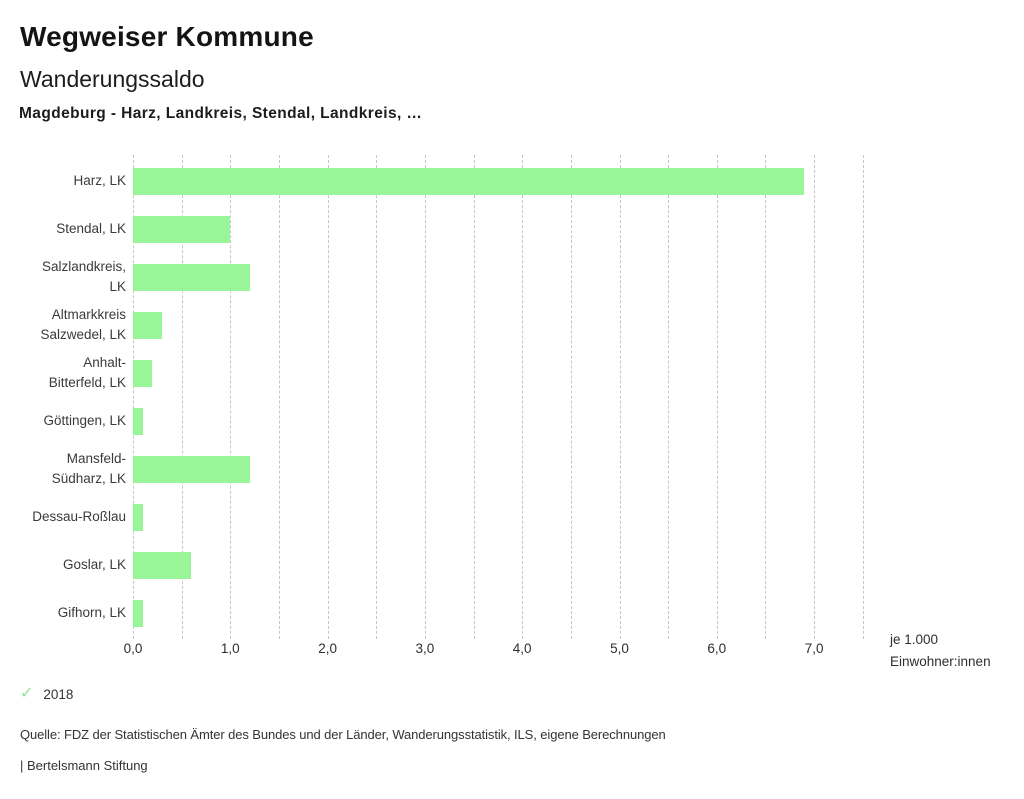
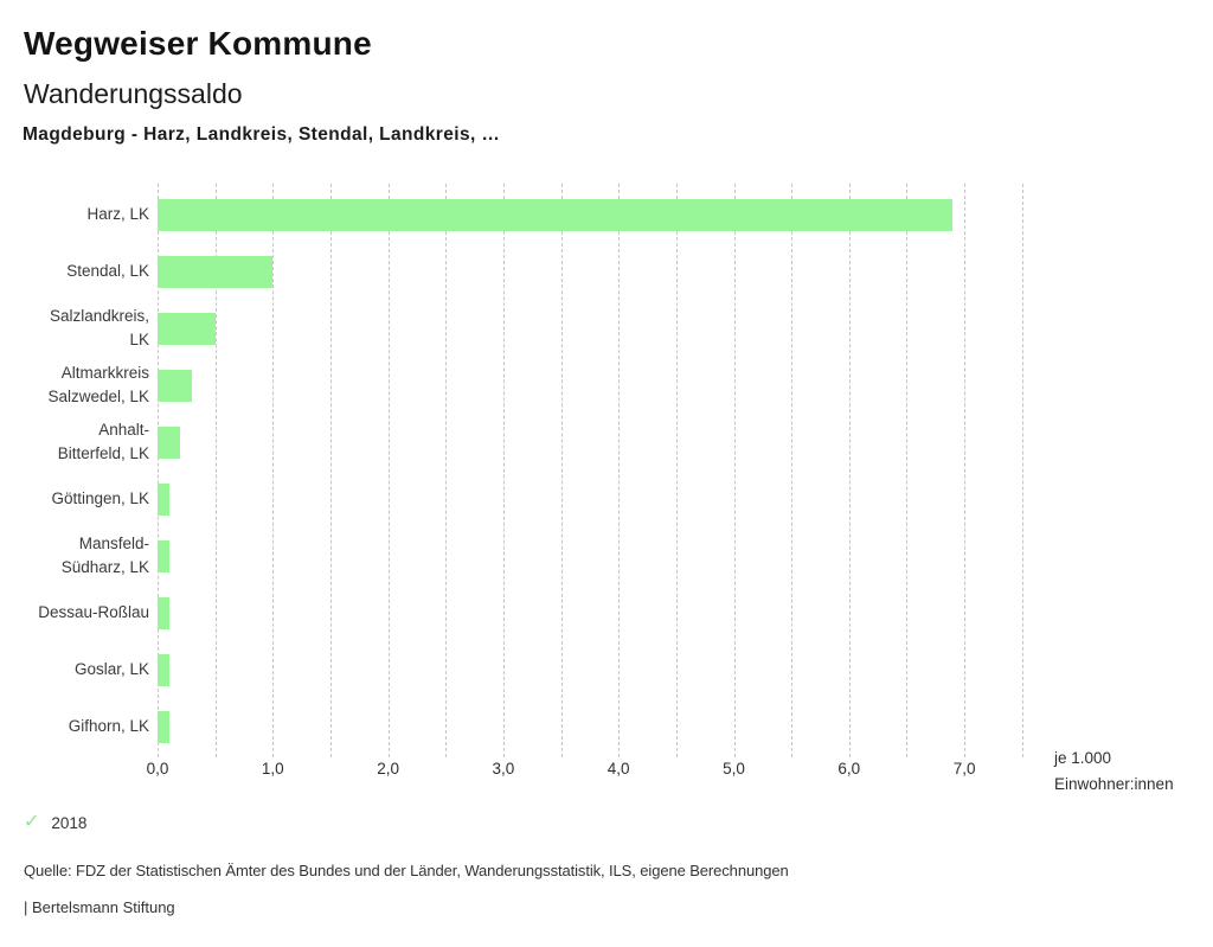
Salzlandkreis, LK: 1,2 -> 0,5
Mansfeld- Südharz, LK: 1,2 -> 0,1
Goslar, LK: 0,6 -> 0,1
